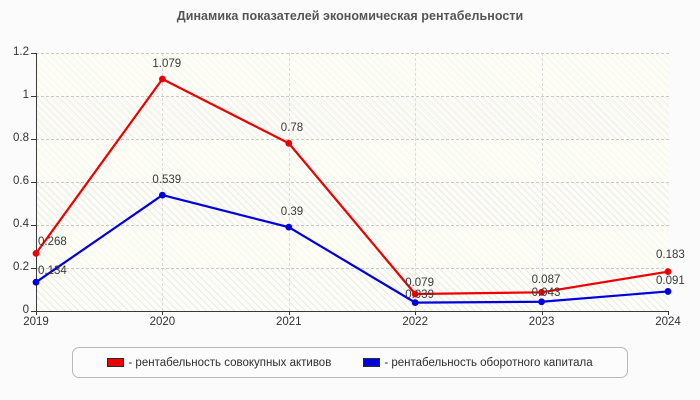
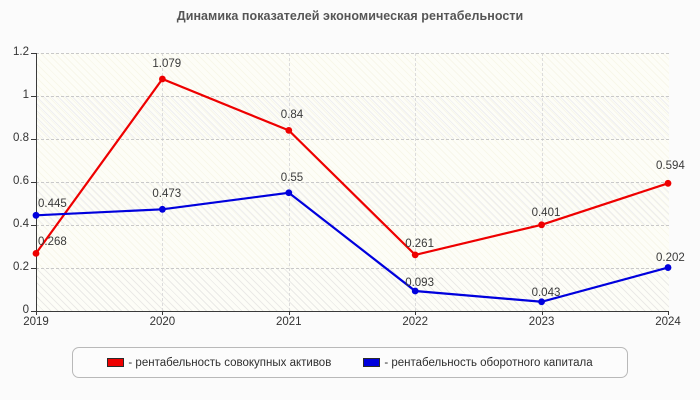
- рентабельность оборотного капитала/2019: 0.134 -> 0.445
- рентабельность оборотного капитала/2020: 0.539 -> 0.473
- рентабельность совокупных активов/2021: 0.78 -> 0.84
- рентабельность оборотного капитала/2021: 0.39 -> 0.55
- рентабельность совокупных активов/2022: 0.079 -> 0.261
- рентабельность оборотного капитала/2022: 0.039 -> 0.093
- рентабельность совокупных активов/2023: 0.087 -> 0.401
- рентабельность совокупных активов/2024: 0.183 -> 0.594
- рентабельность оборотного капитала/2024: 0.091 -> 0.202
